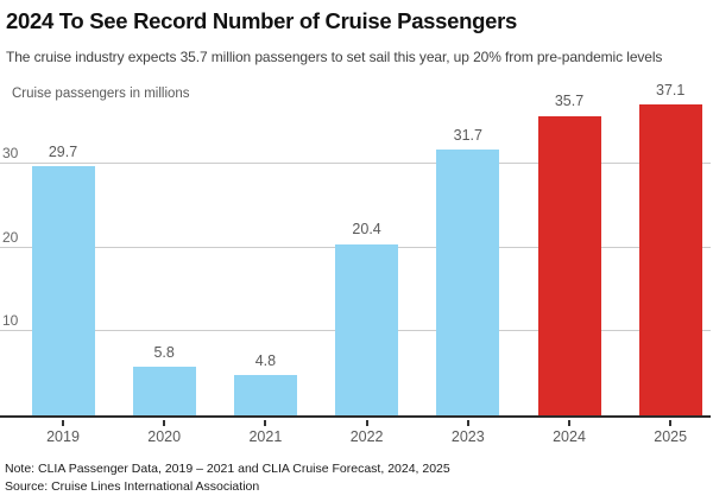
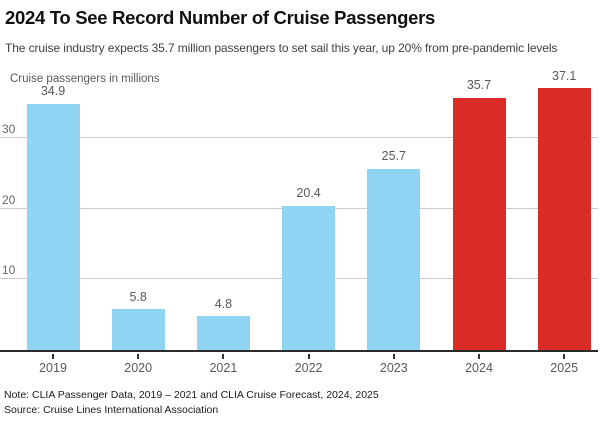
2019: 29.7 -> 34.9
2023: 31.7 -> 25.7
